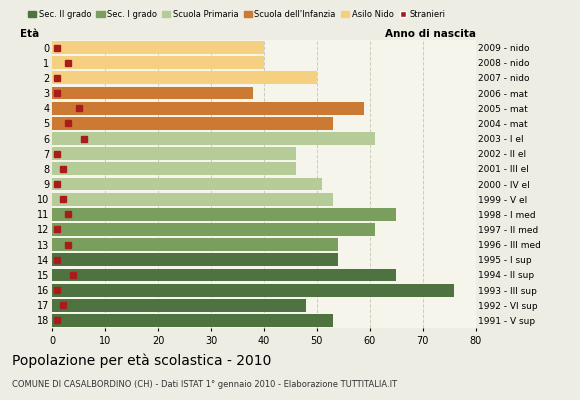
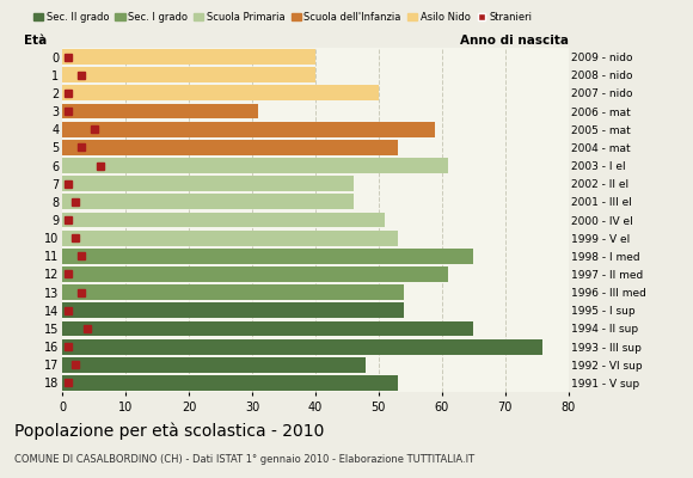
3: 38 -> 31
